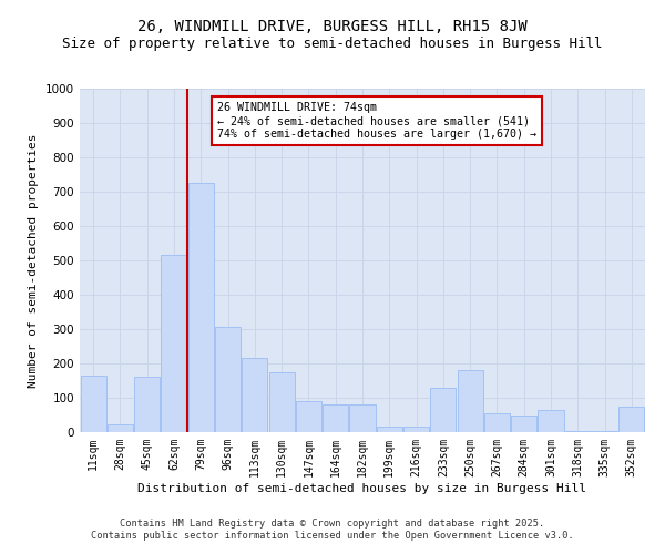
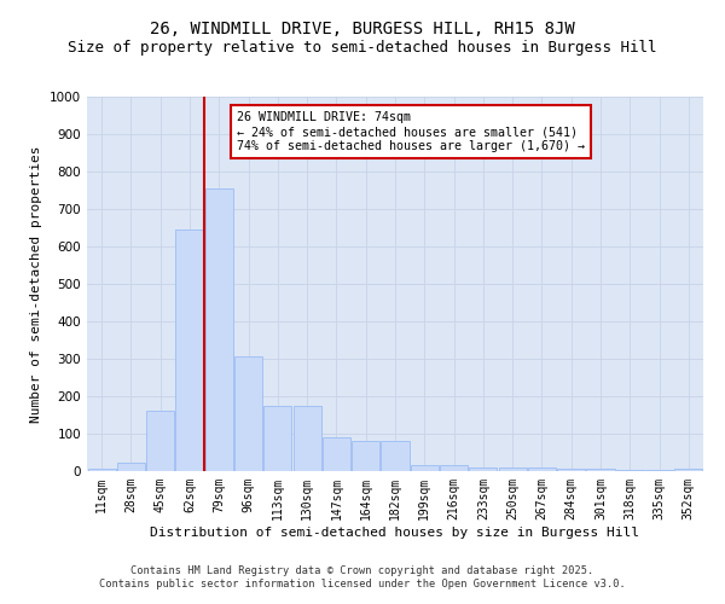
11sqm: 165 -> 5
62sqm: 515 -> 645
79sqm: 725 -> 755
113sqm: 215 -> 175
233sqm: 130 -> 10
250sqm: 180 -> 10
267sqm: 55 -> 10
284sqm: 50 -> 5
301sqm: 65 -> 5
352sqm: 75 -> 5
